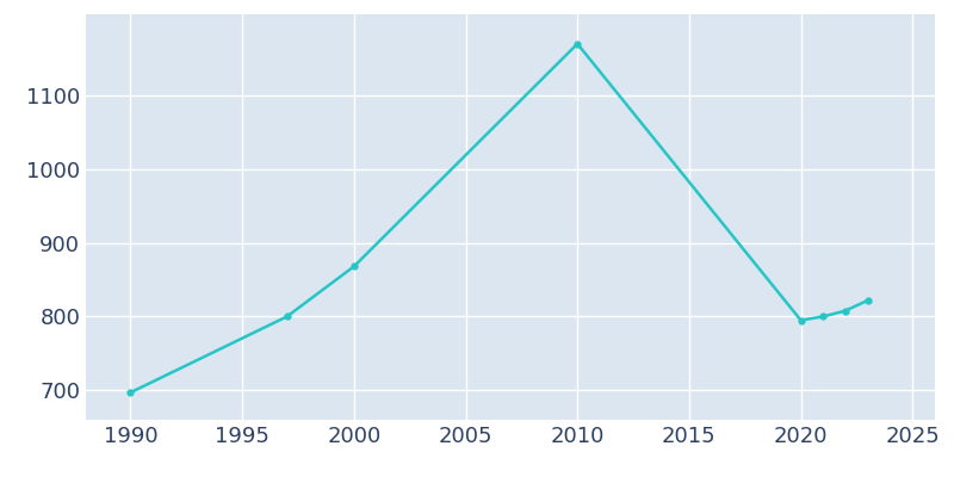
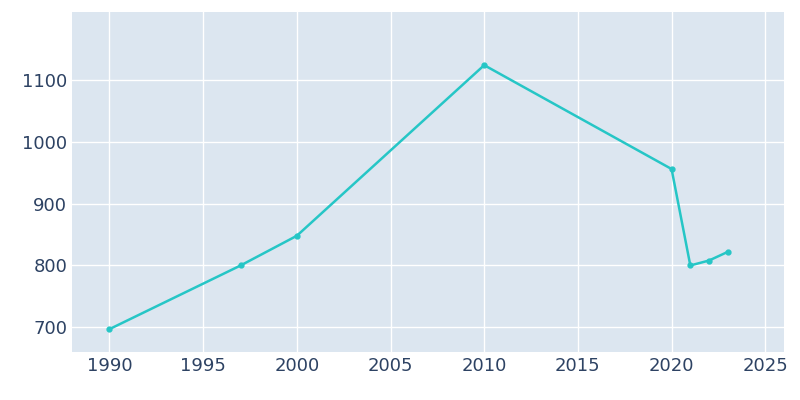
2000: 868 -> 848
2010: 1170 -> 1124
2020: 795 -> 956
